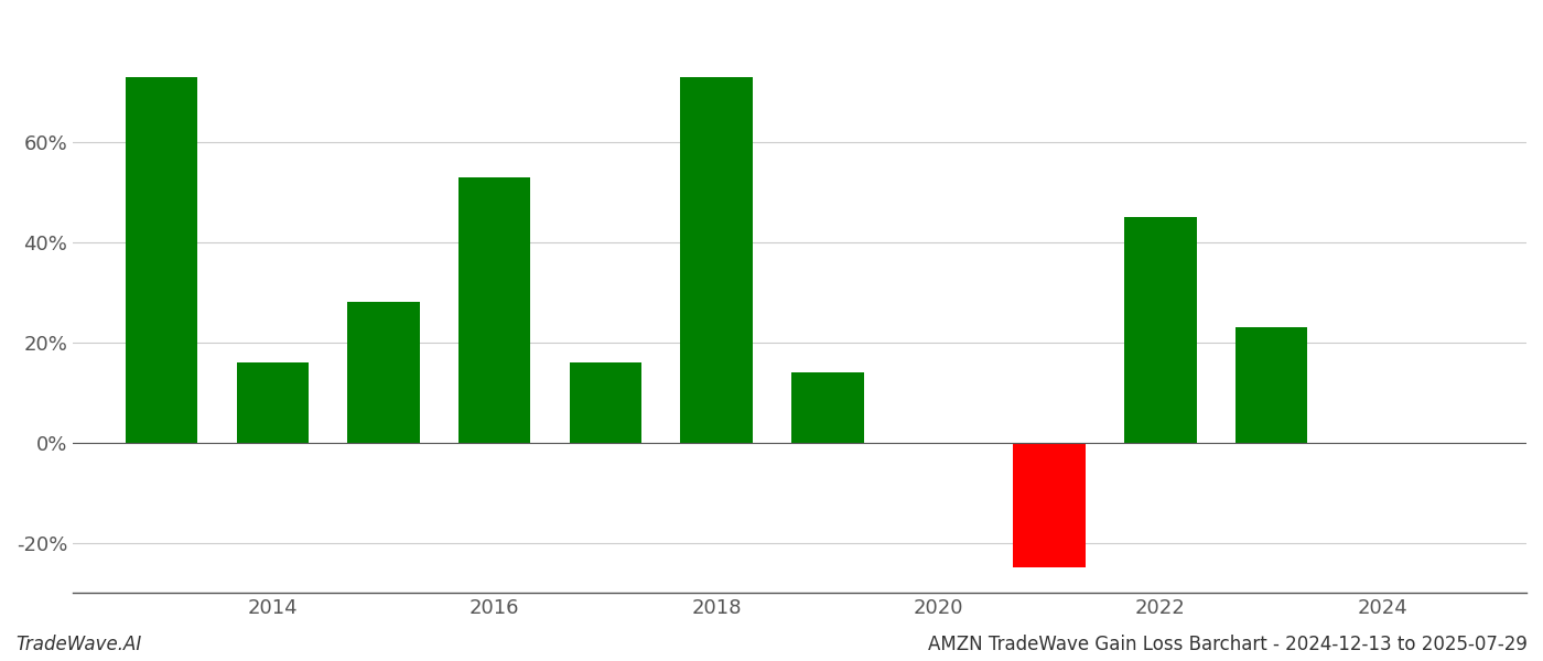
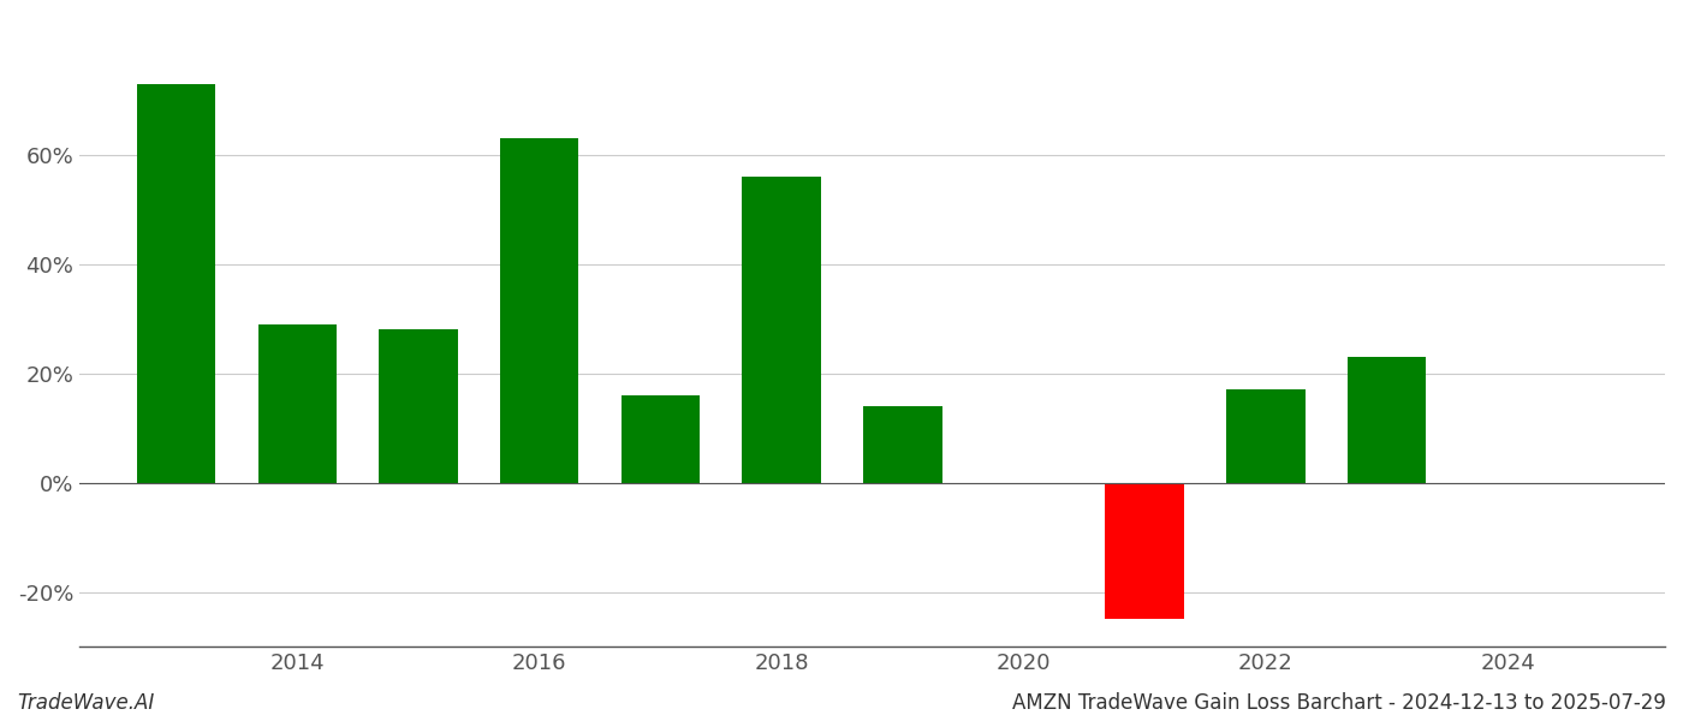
2014: 16% -> 29%
2016: 53% -> 63%
2018: 73% -> 56%
2022: 45% -> 17%
